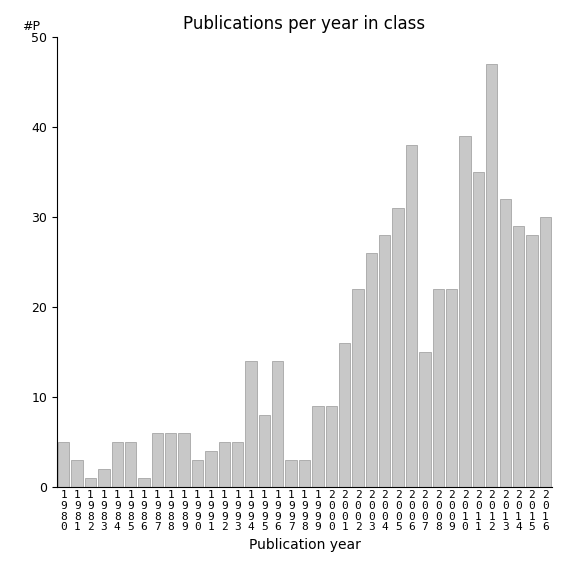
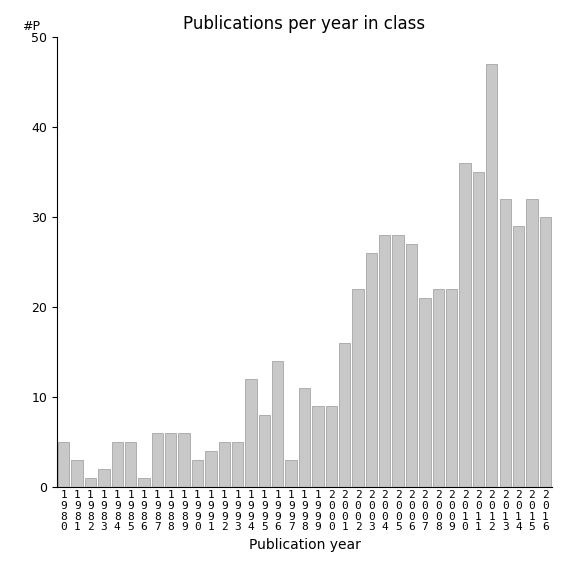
1 9 9 4: 14 -> 12
1 9 9 8: 3 -> 11
2 0 0 5: 31 -> 28
2 0 0 6: 38 -> 27
2 0 0 7: 15 -> 21
2 0 1 0: 39 -> 36
2 0 1 5: 28 -> 32
